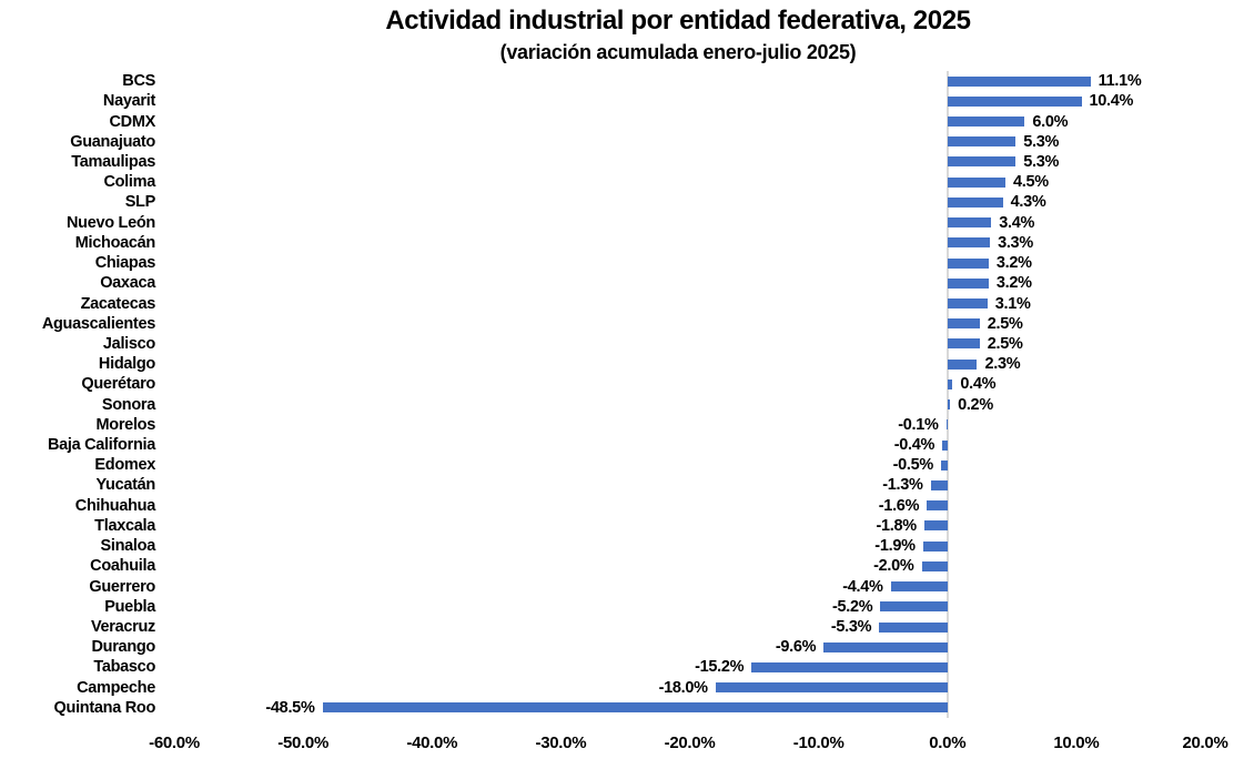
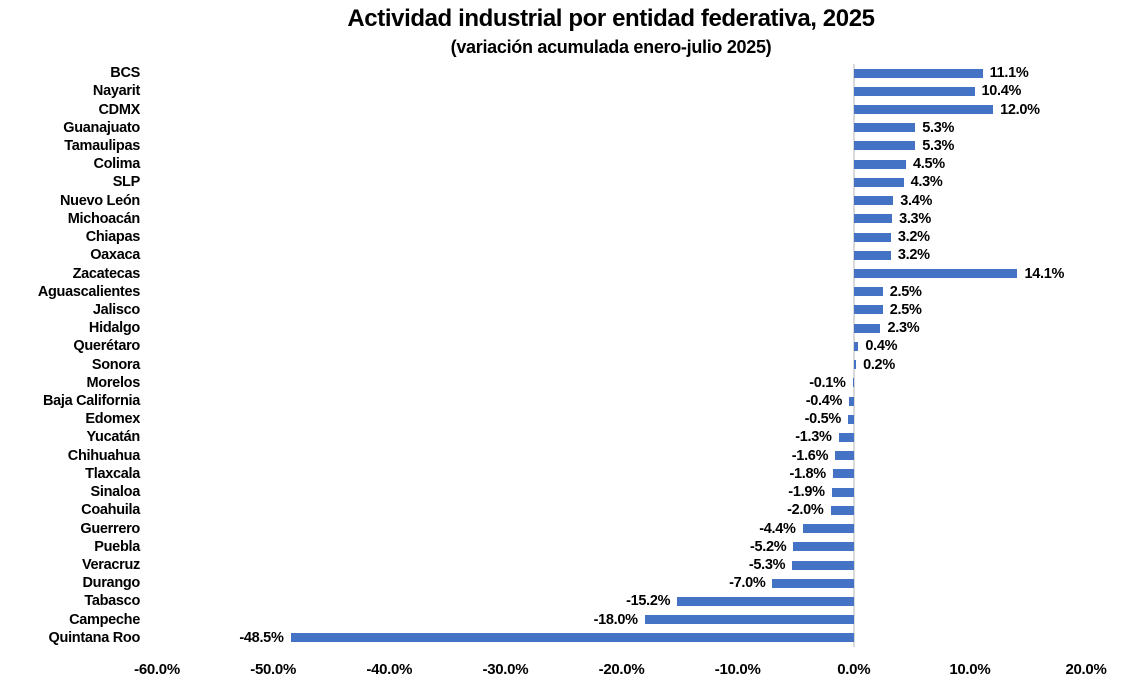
CDMX: 6.0% -> 12.0%
Zacatecas: 3.1% -> 14.1%
Durango: -9.6% -> -7.0%
